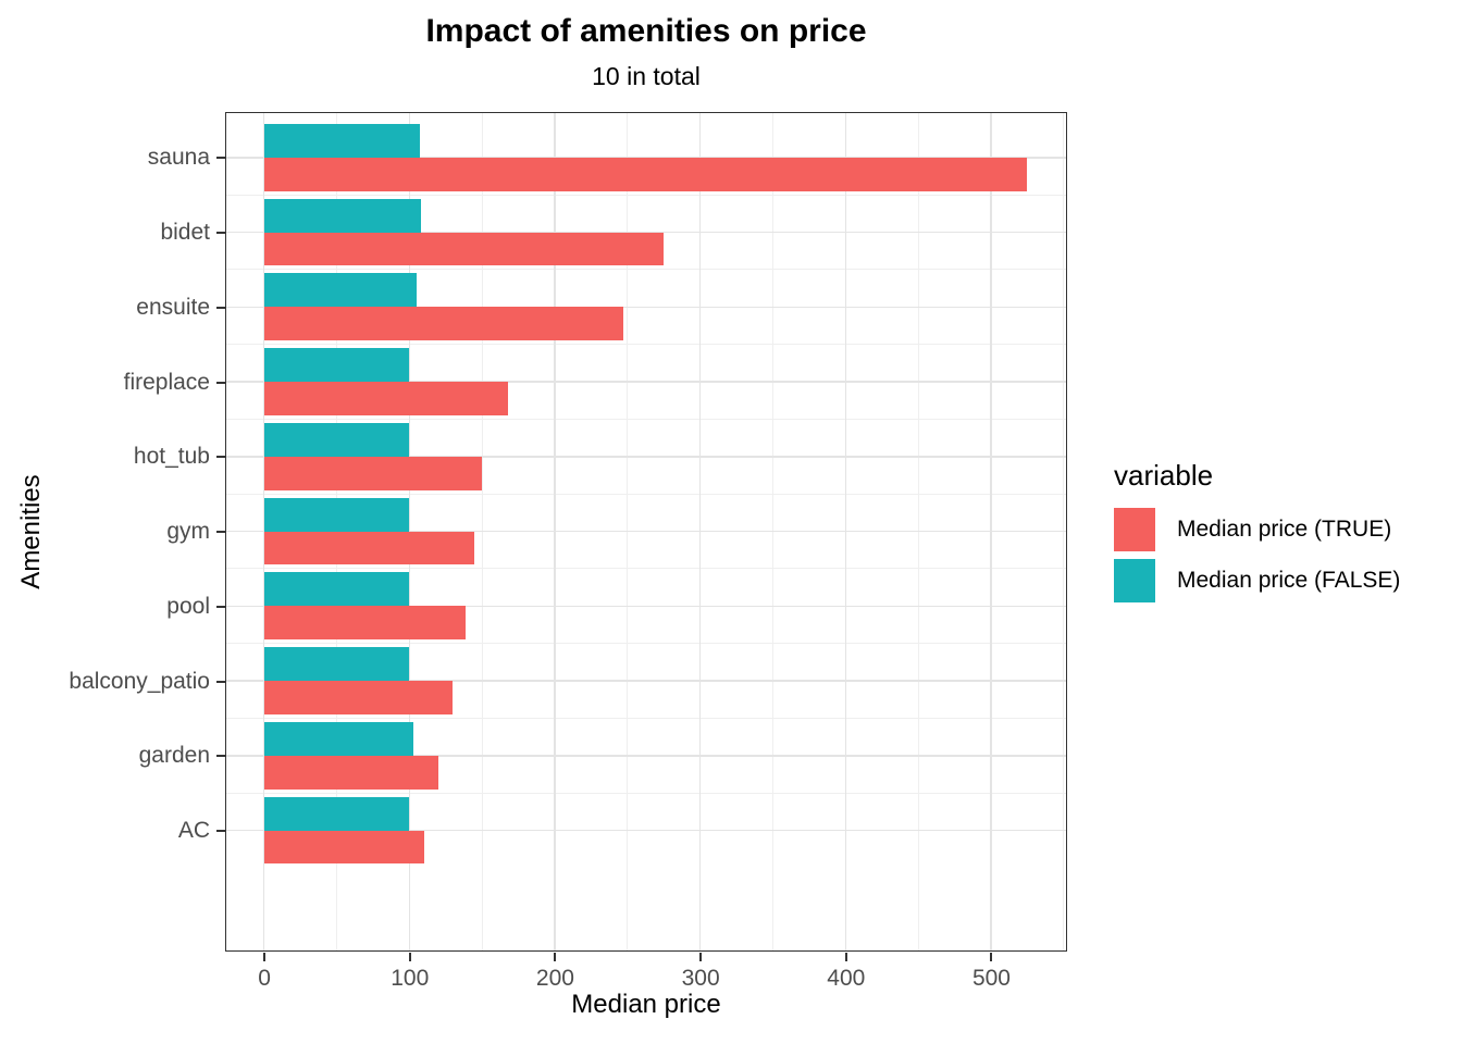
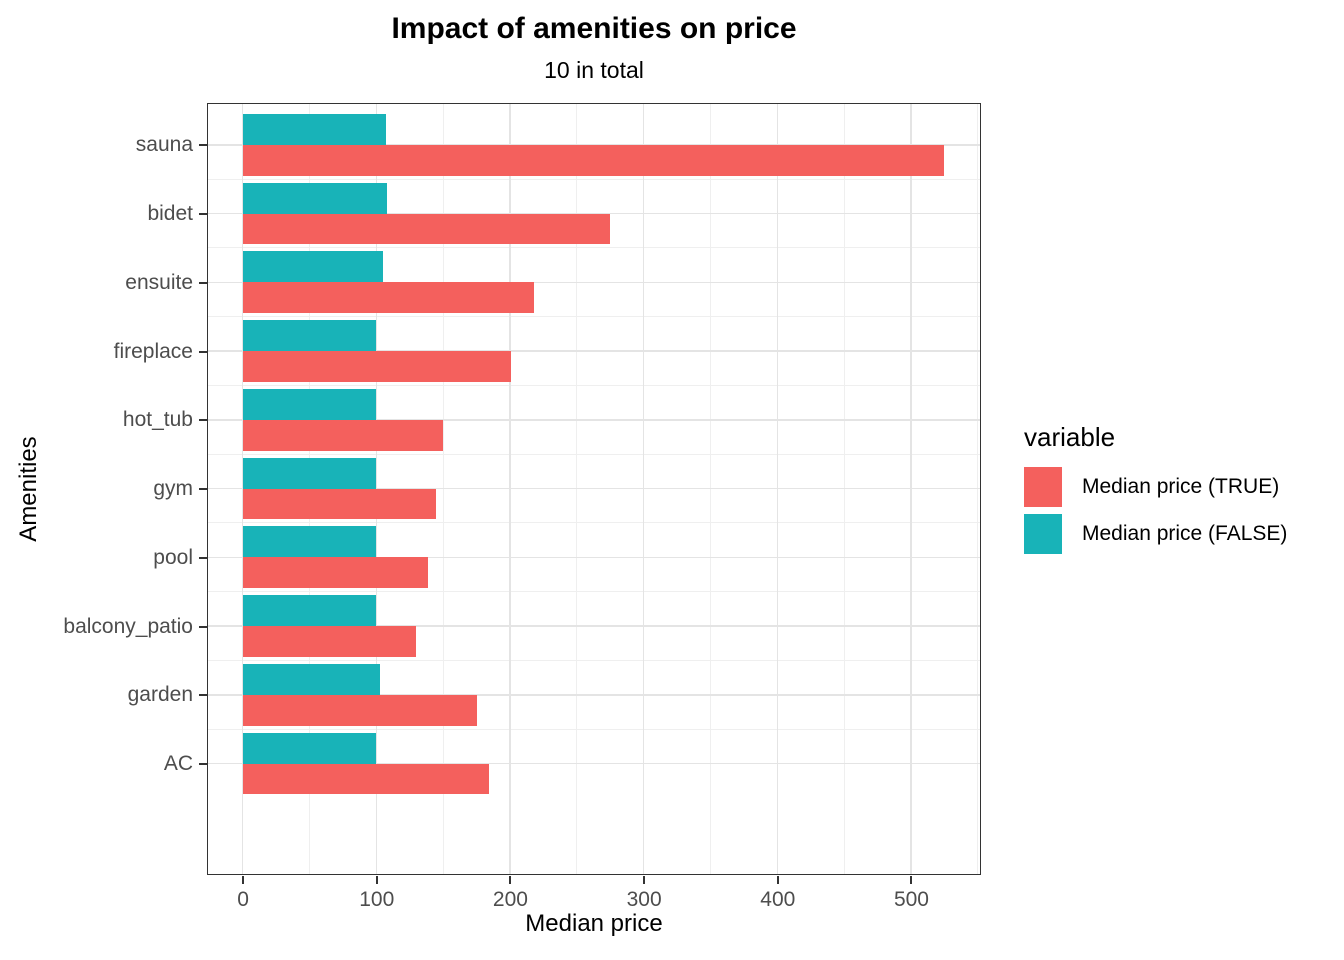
Median price (TRUE)/ensuite: 247 -> 218
Median price (TRUE)/fireplace: 168 -> 201
Median price (TRUE)/garden: 120 -> 175
Median price (TRUE)/AC: 110 -> 184
